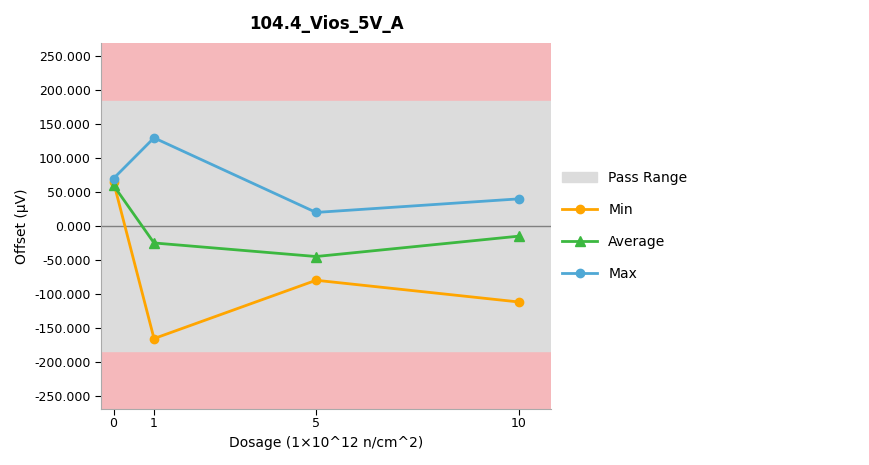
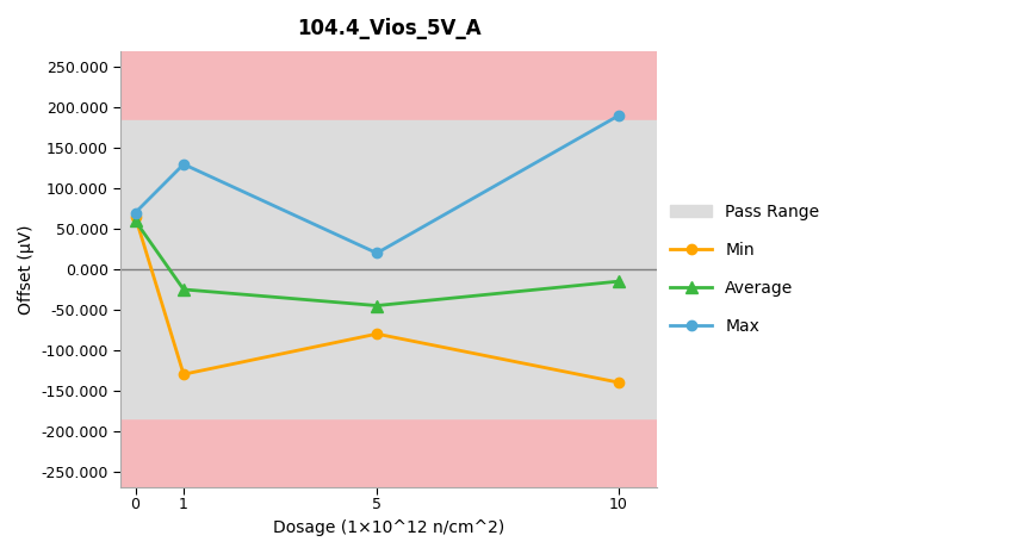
Min/1: -166 -> -130
Min/10: -112 -> -140
Max/10: 40 -> 190
